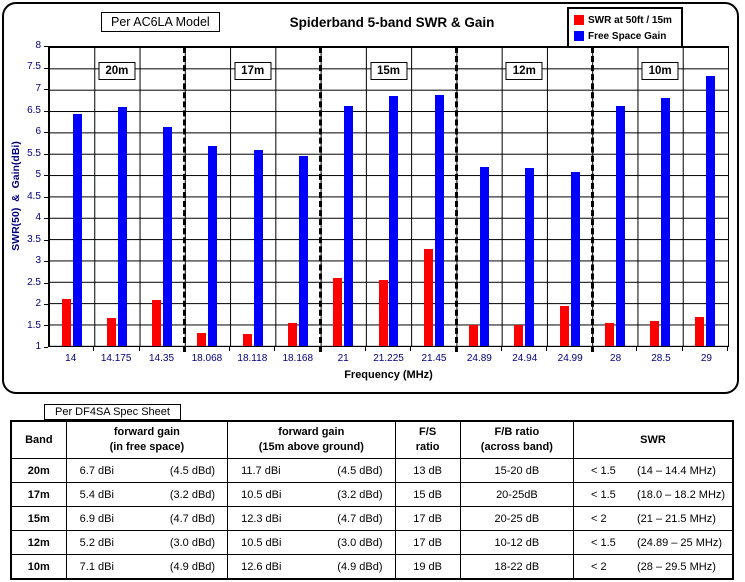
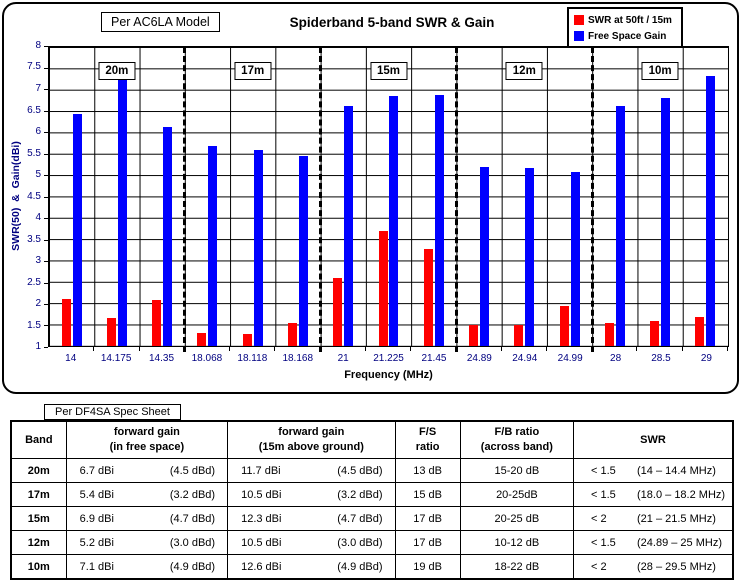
Free Space Gain/14.175: 6.6 -> 7.4
SWR at 50ft / 15m/21.225: 2.5 -> 3.7
